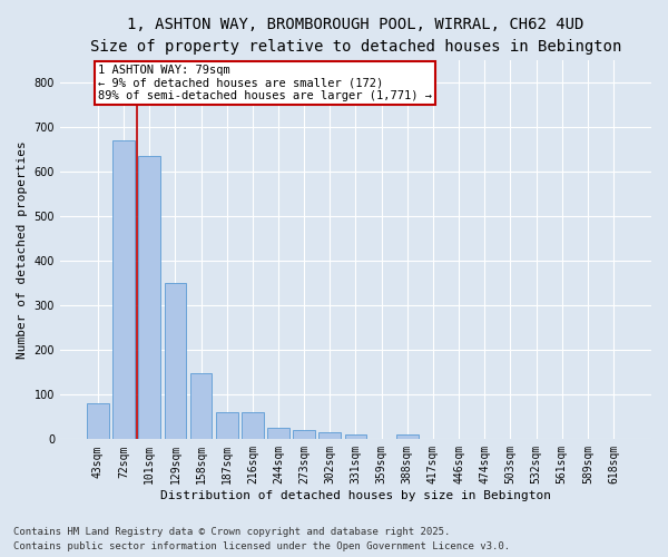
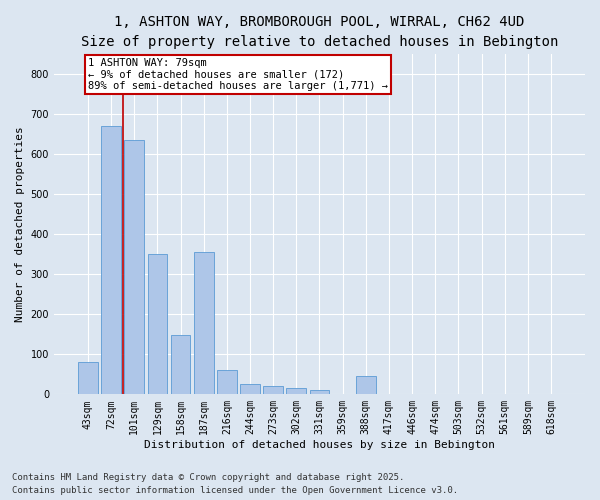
187sqm: 60 -> 355
388sqm: 10 -> 45
